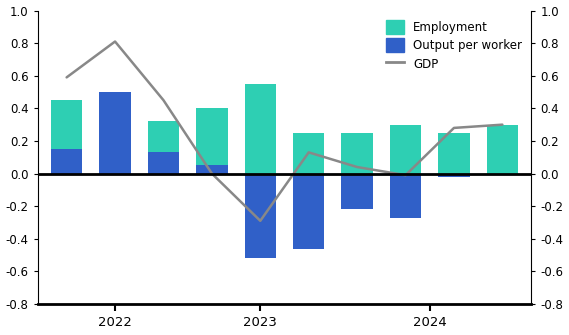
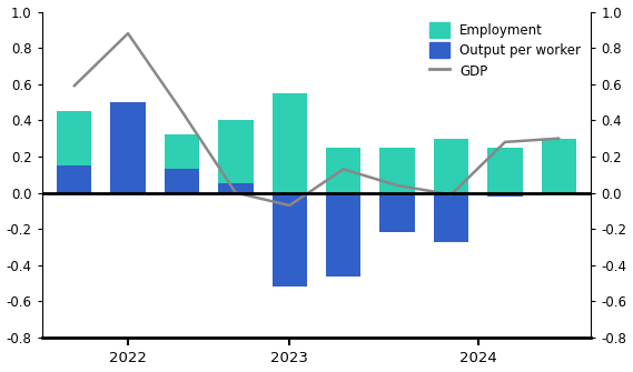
GDP/2022: 0.81 -> 0.88
GDP/2023: -0.29 -> -0.07
